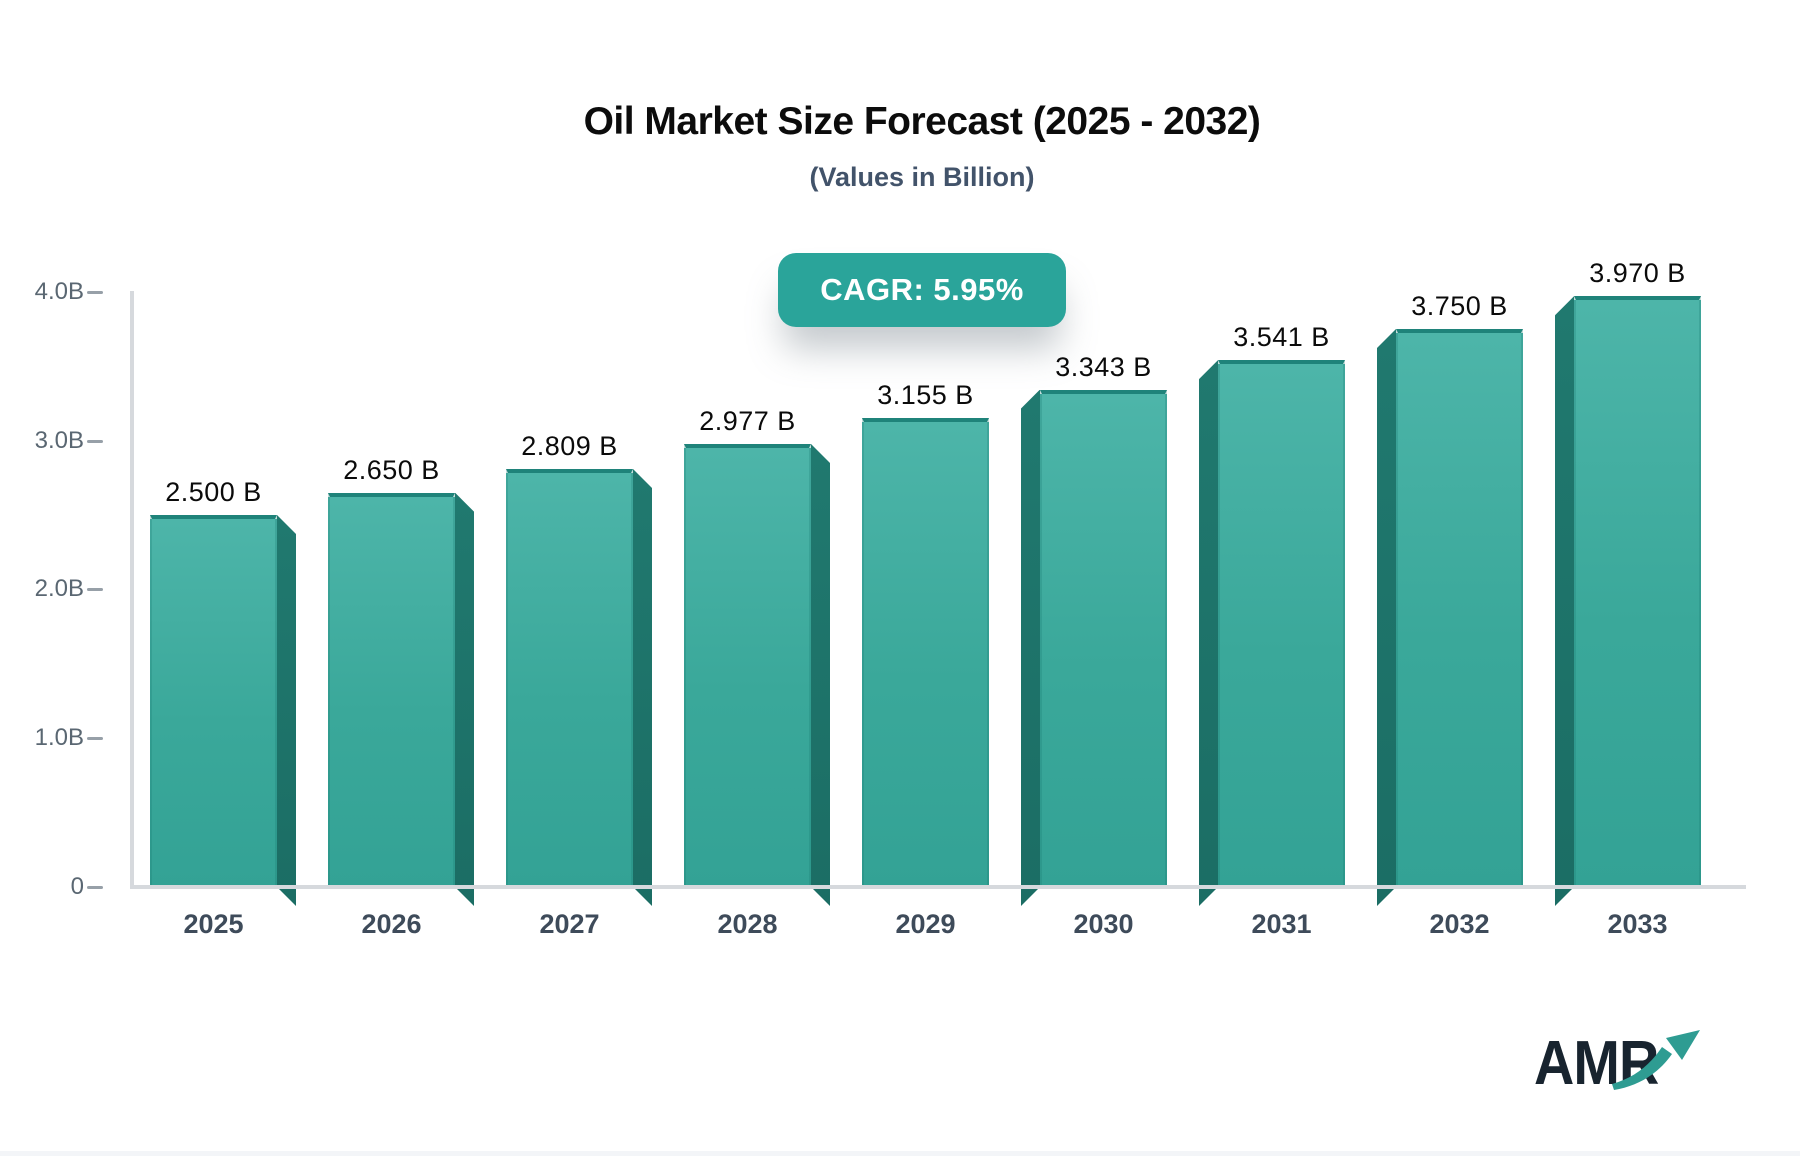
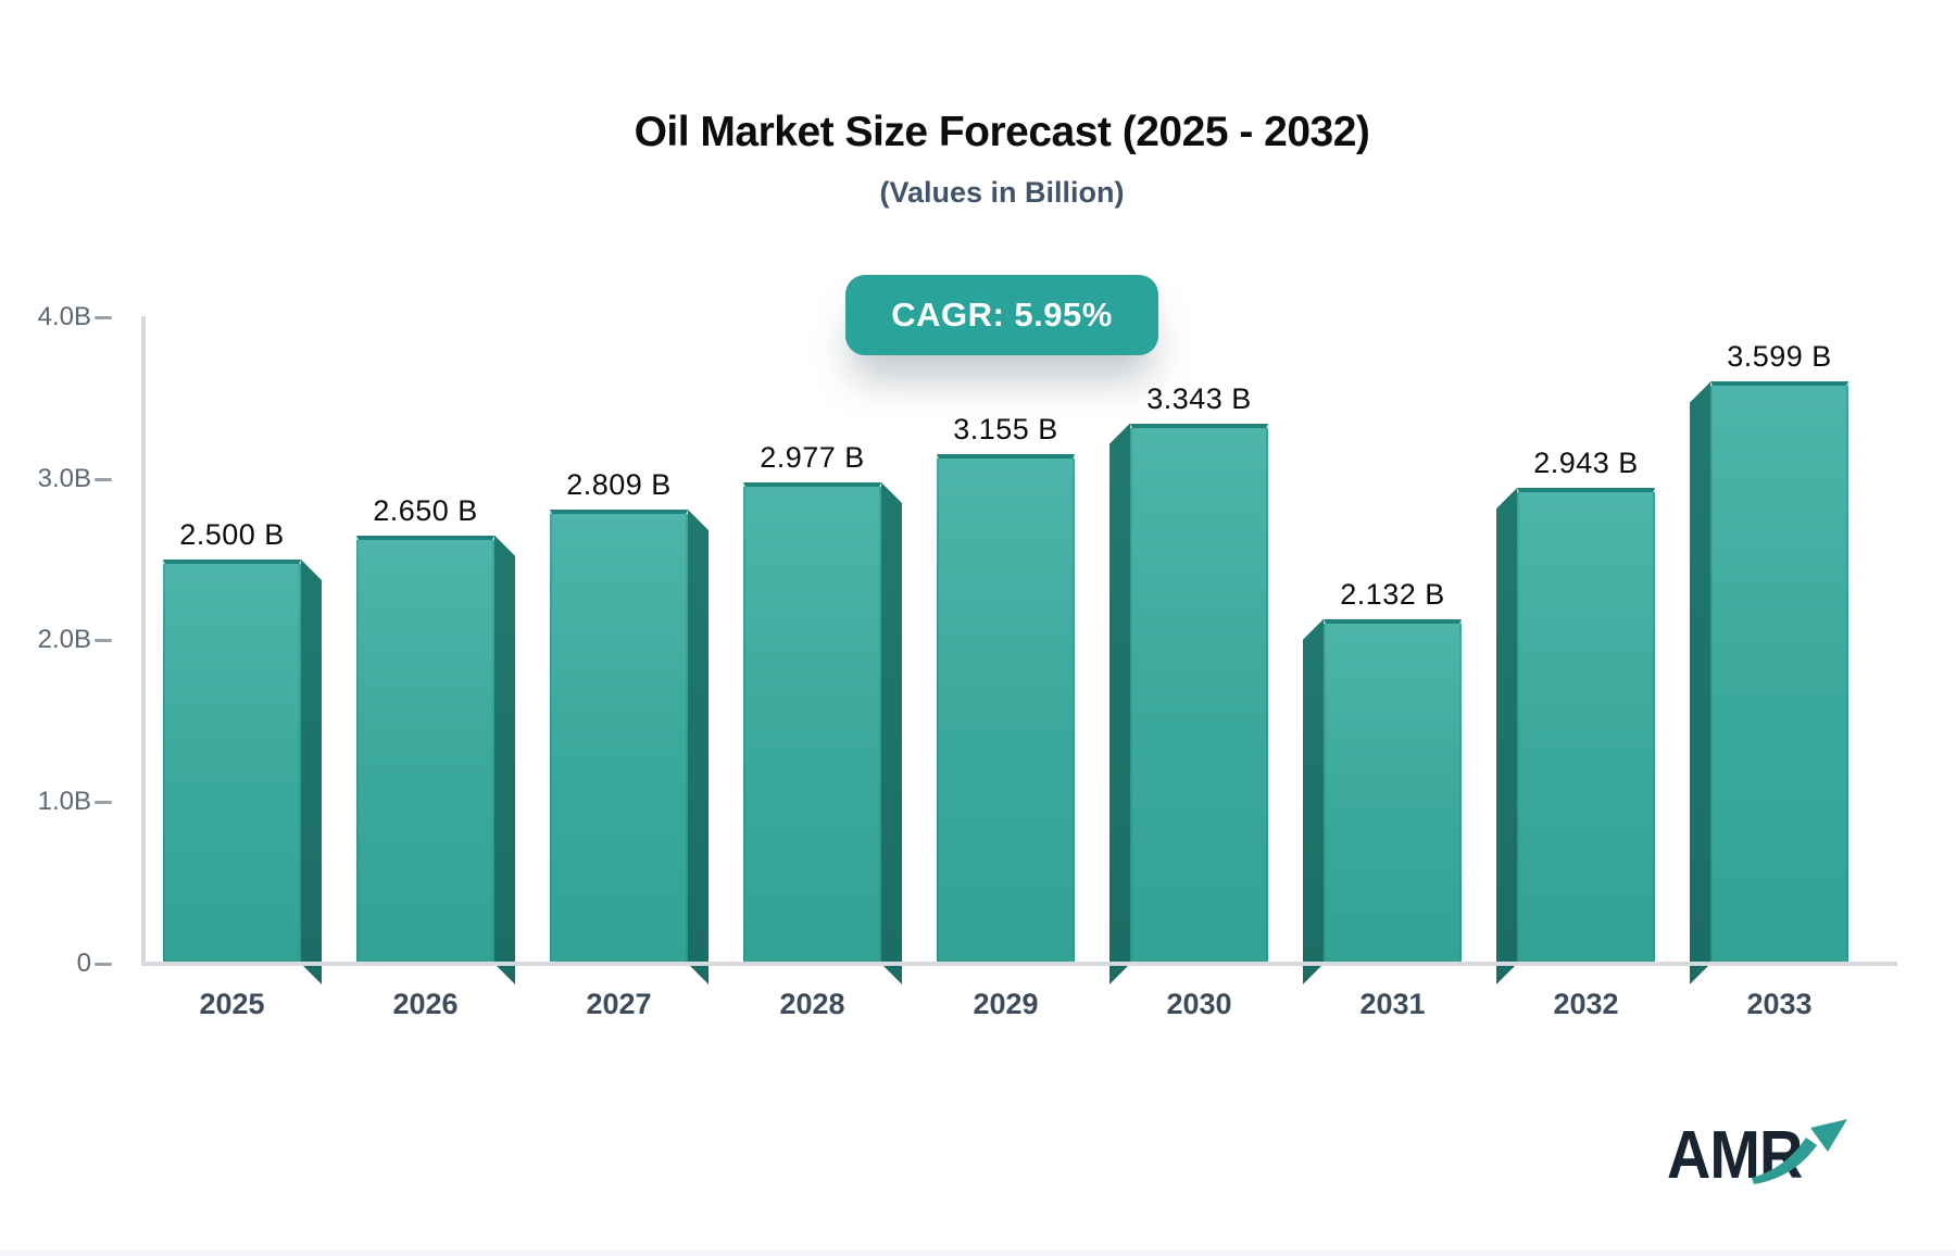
2031: 3.541 -> 2.132
2032: 3.750 -> 2.943
2033: 3.970 -> 3.599
